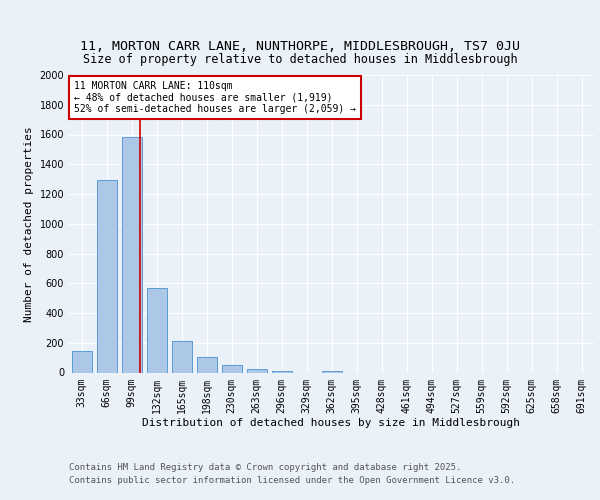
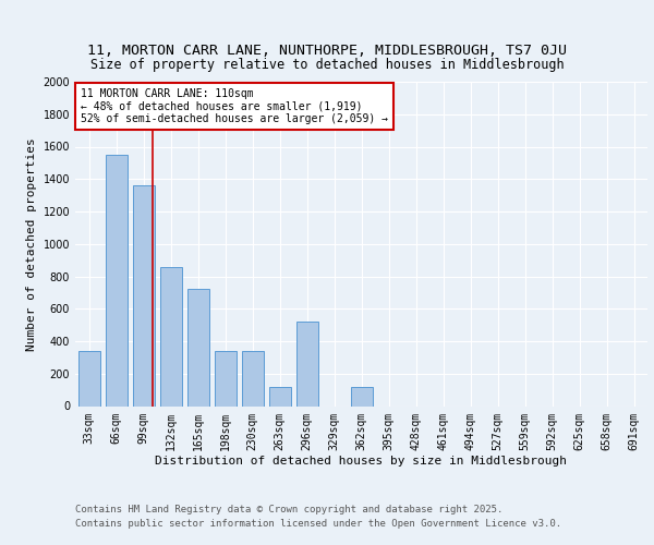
33sqm: 140 -> 340
66sqm: 1300 -> 1550
99sqm: 1580 -> 1360
132sqm: 570 -> 860
165sqm: 220 -> 720
198sqm: 100 -> 340
230sqm: 50 -> 340
263sqm: 20 -> 120
296sqm: 10 -> 520
362sqm: 10 -> 120
